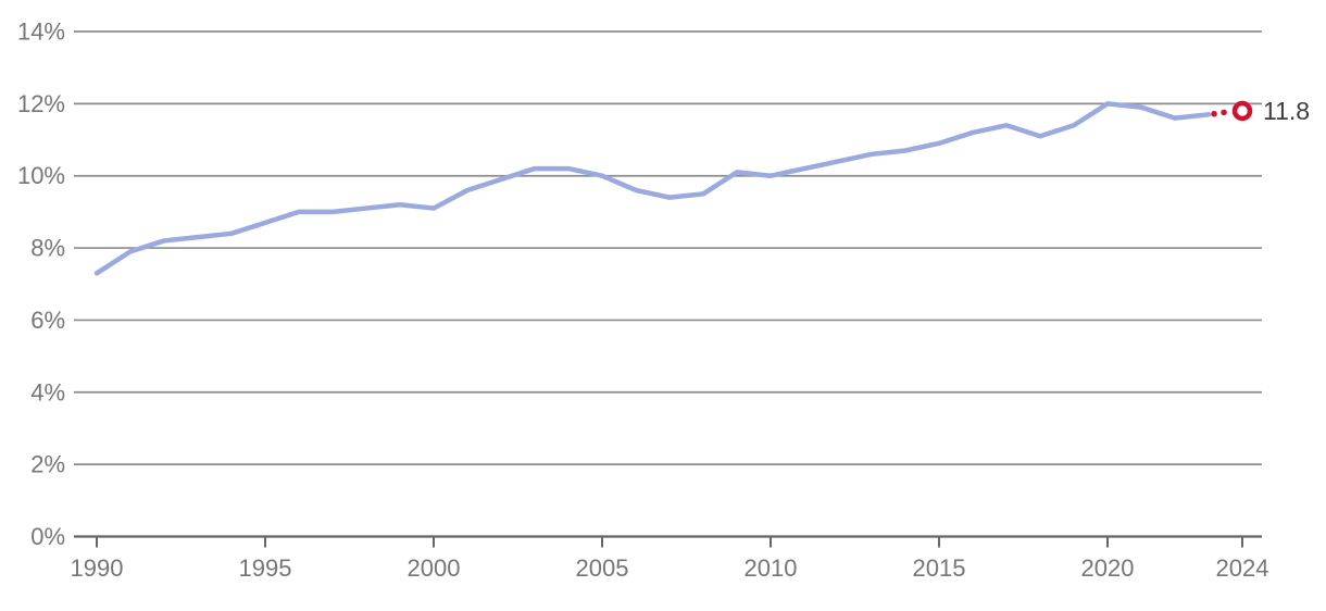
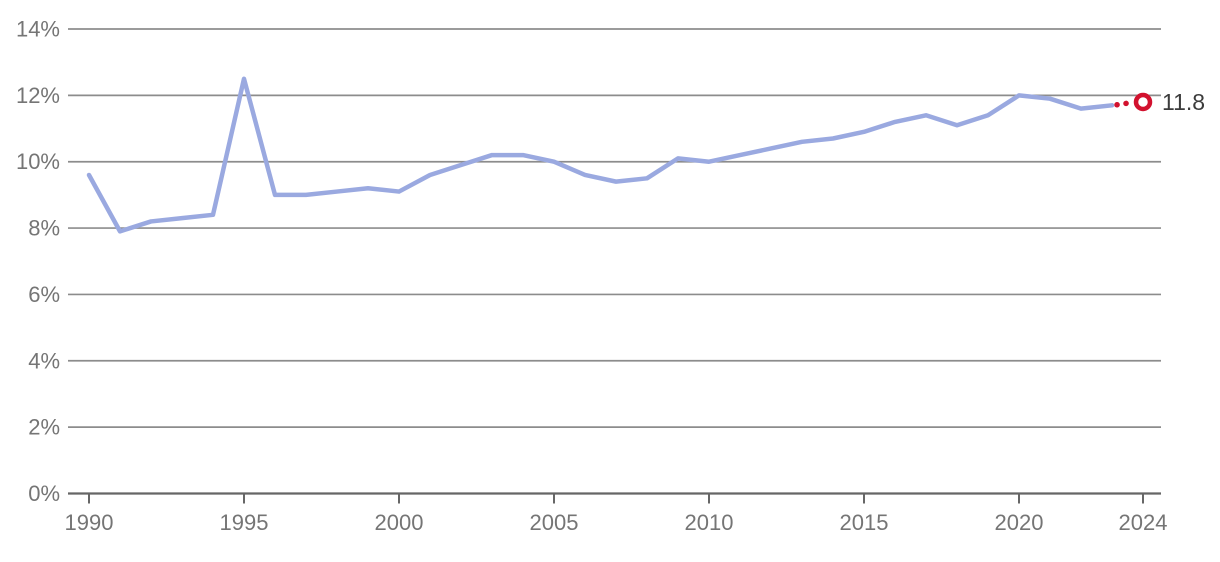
1990: 7.3% -> 9.6%
1995: 8.7% -> 12.5%
